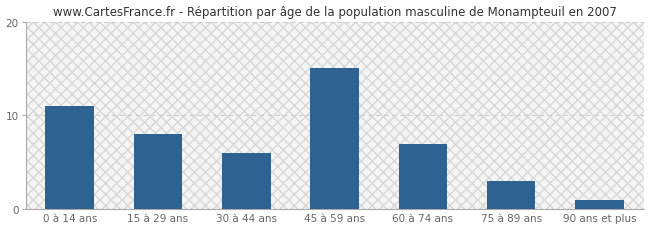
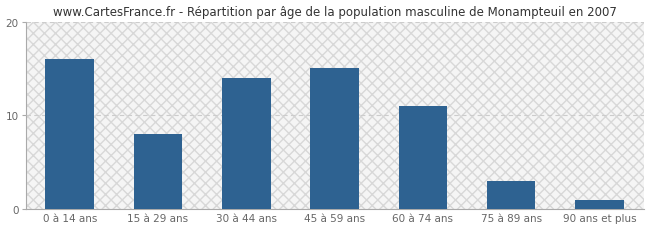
0 à 14 ans: 11 -> 16
30 à 44 ans: 6 -> 14
60 à 74 ans: 7 -> 11
